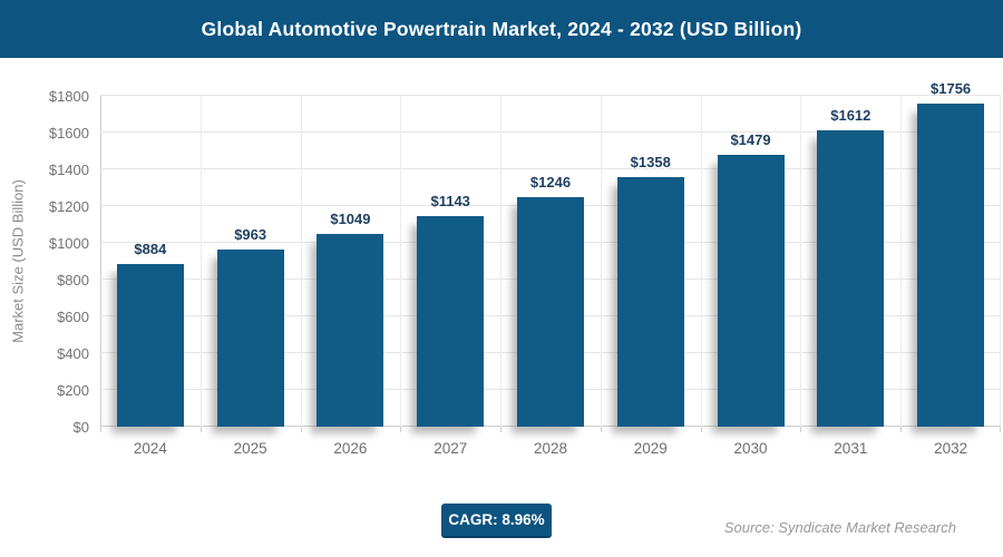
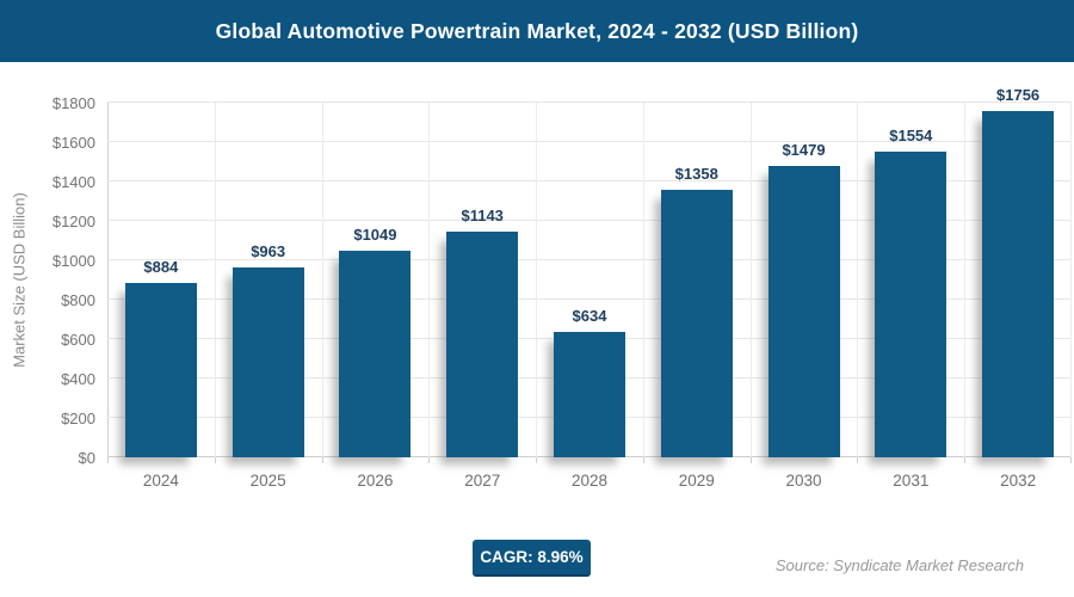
2028: $1246 -> $634
2031: $1612 -> $1554
